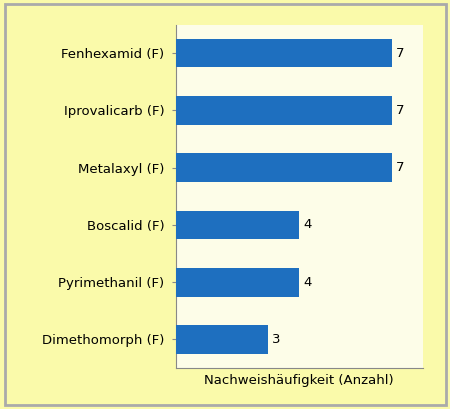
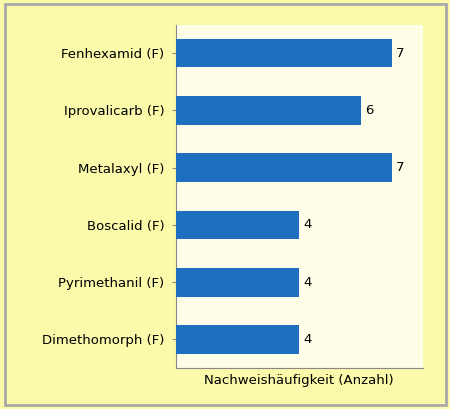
Iprovalicarb (F): 7 -> 6
Dimethomorph (F): 3 -> 4
